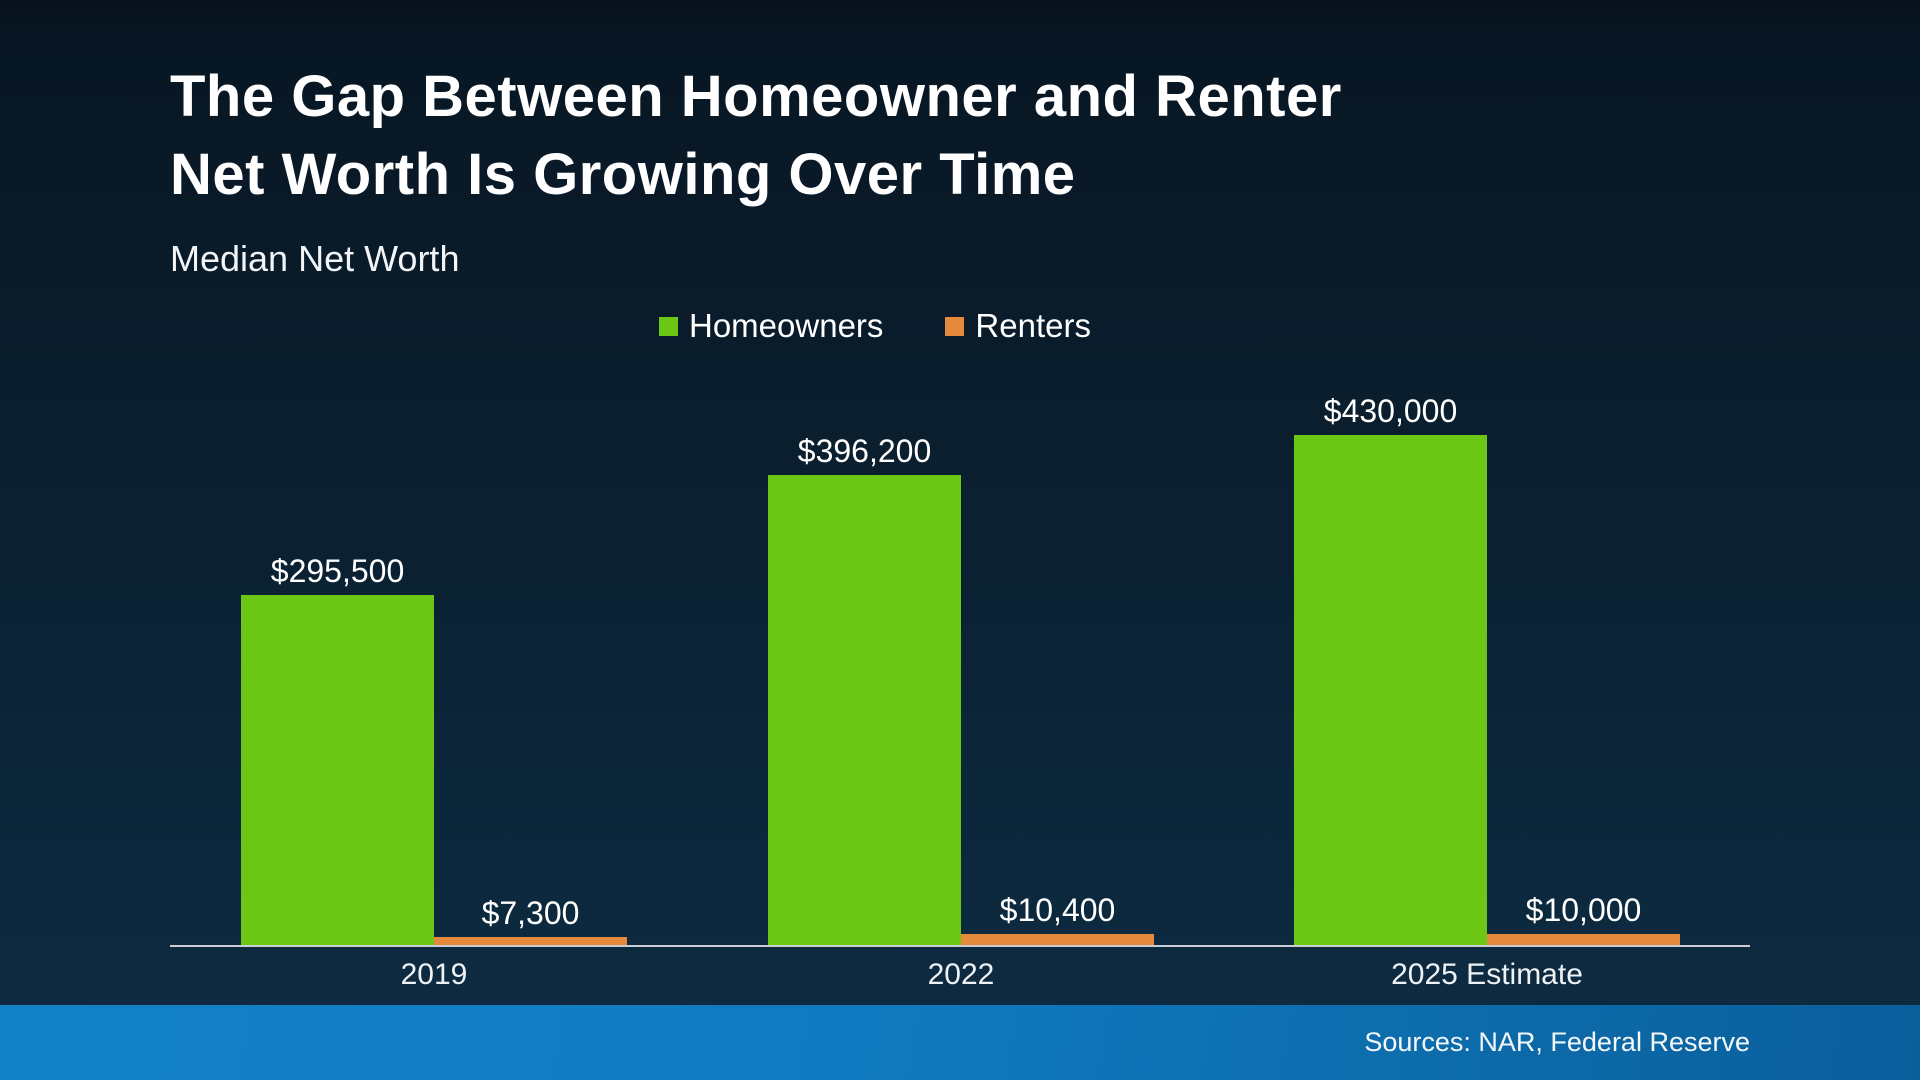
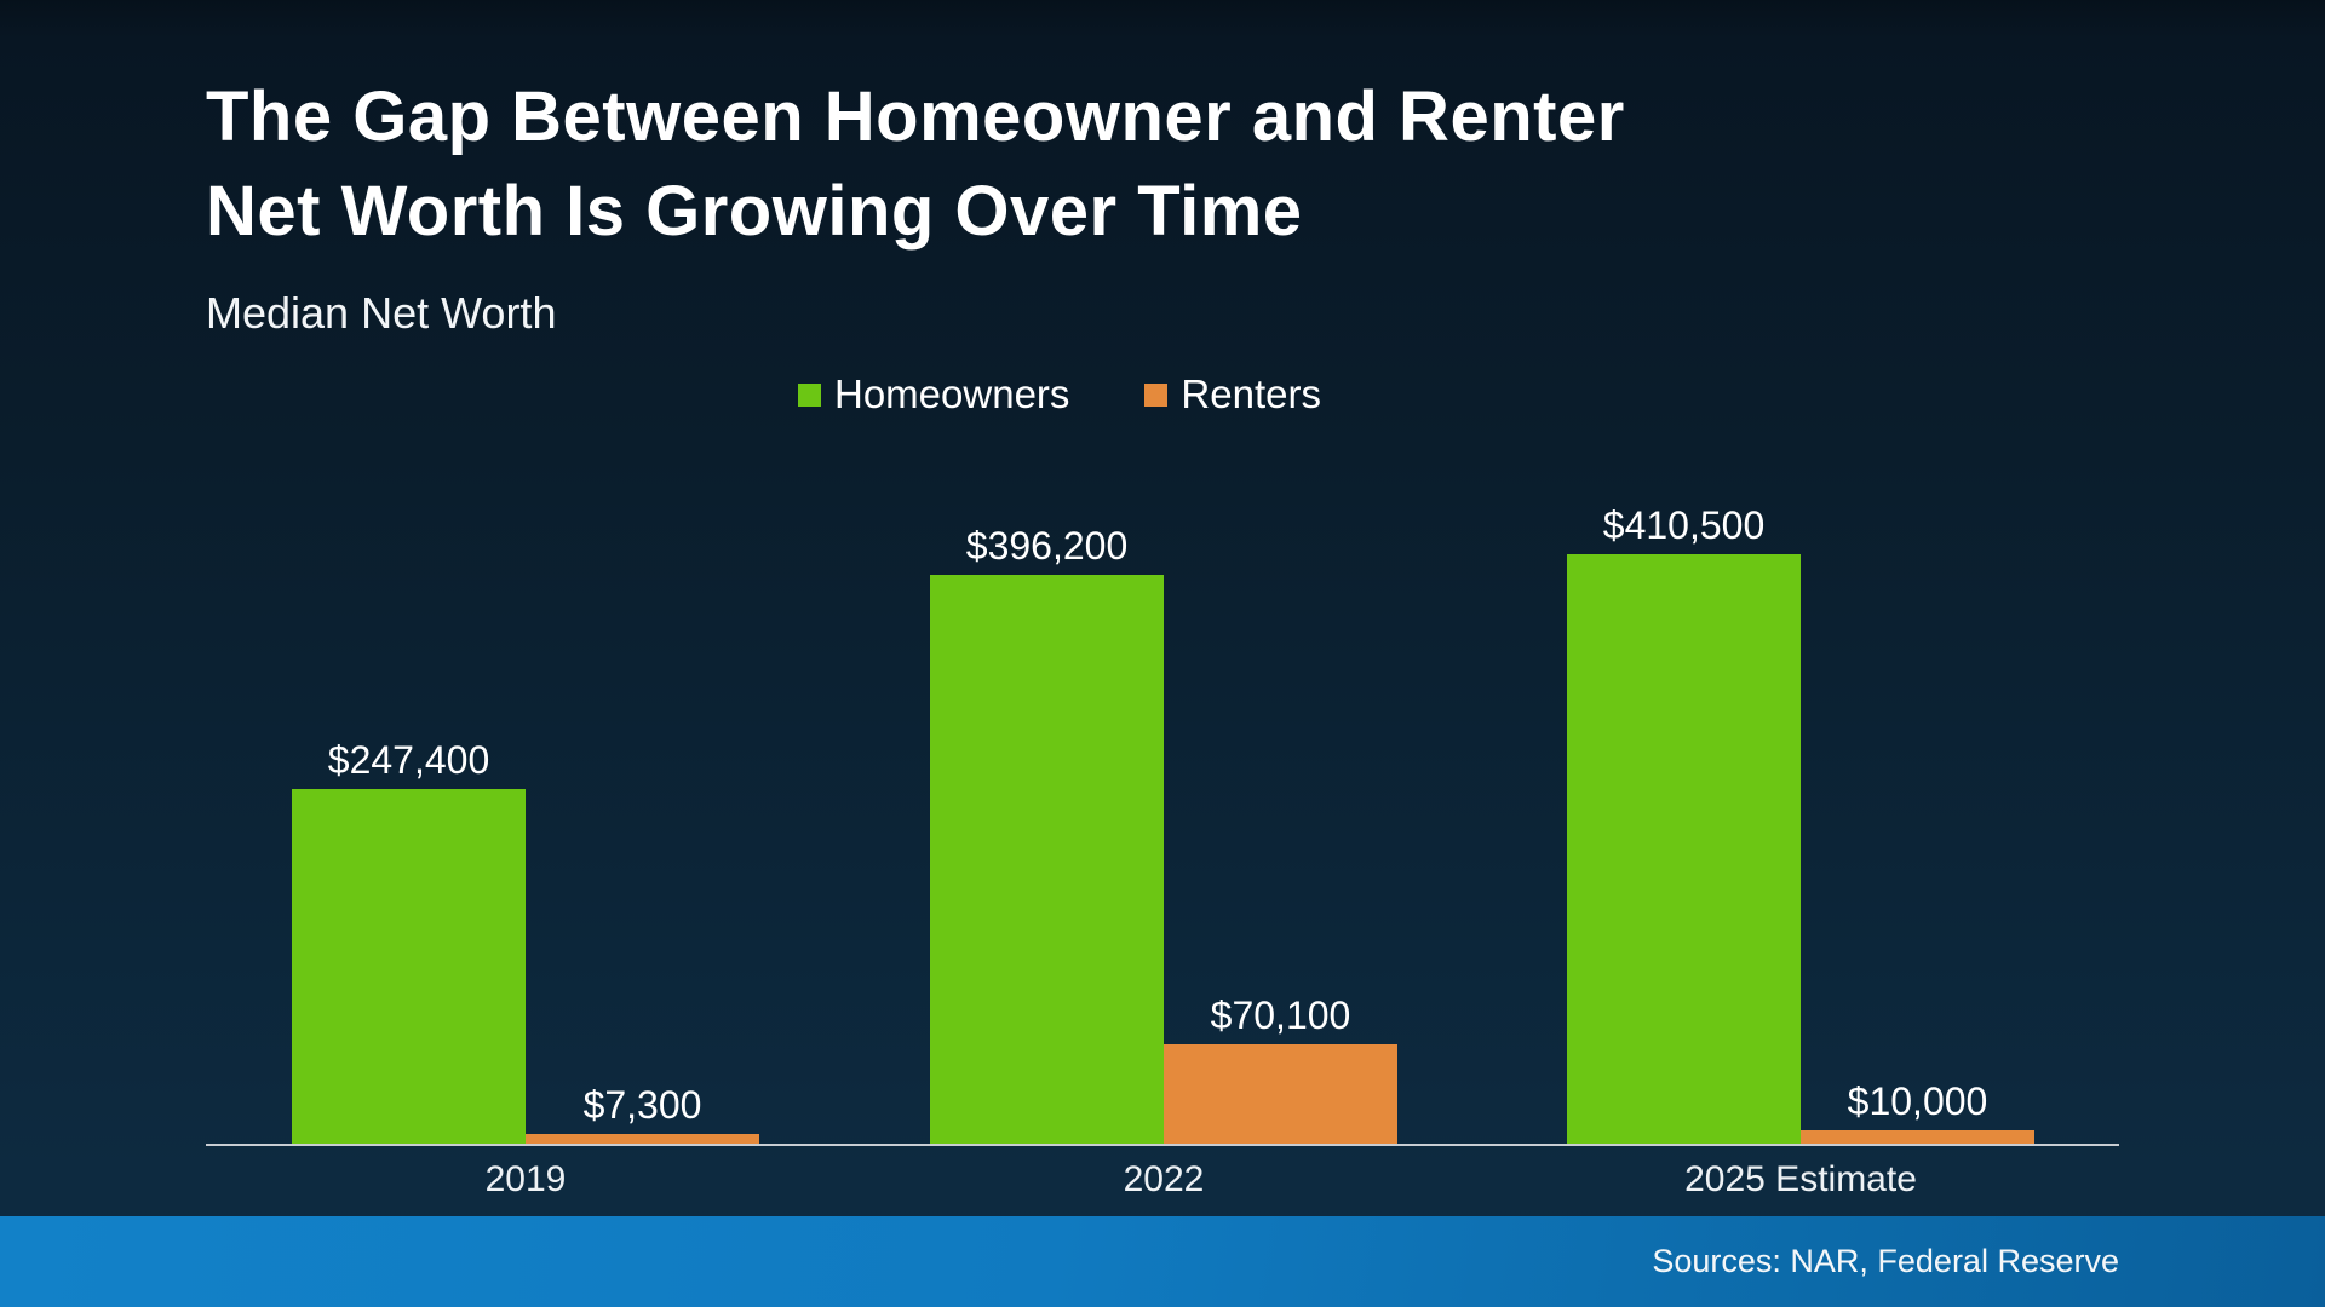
Homeowners/2019: $295,500 -> $247,400
Renters/2022: $10,400 -> $70,100
Homeowners/2025 Estimate: $430,000 -> $410,500
